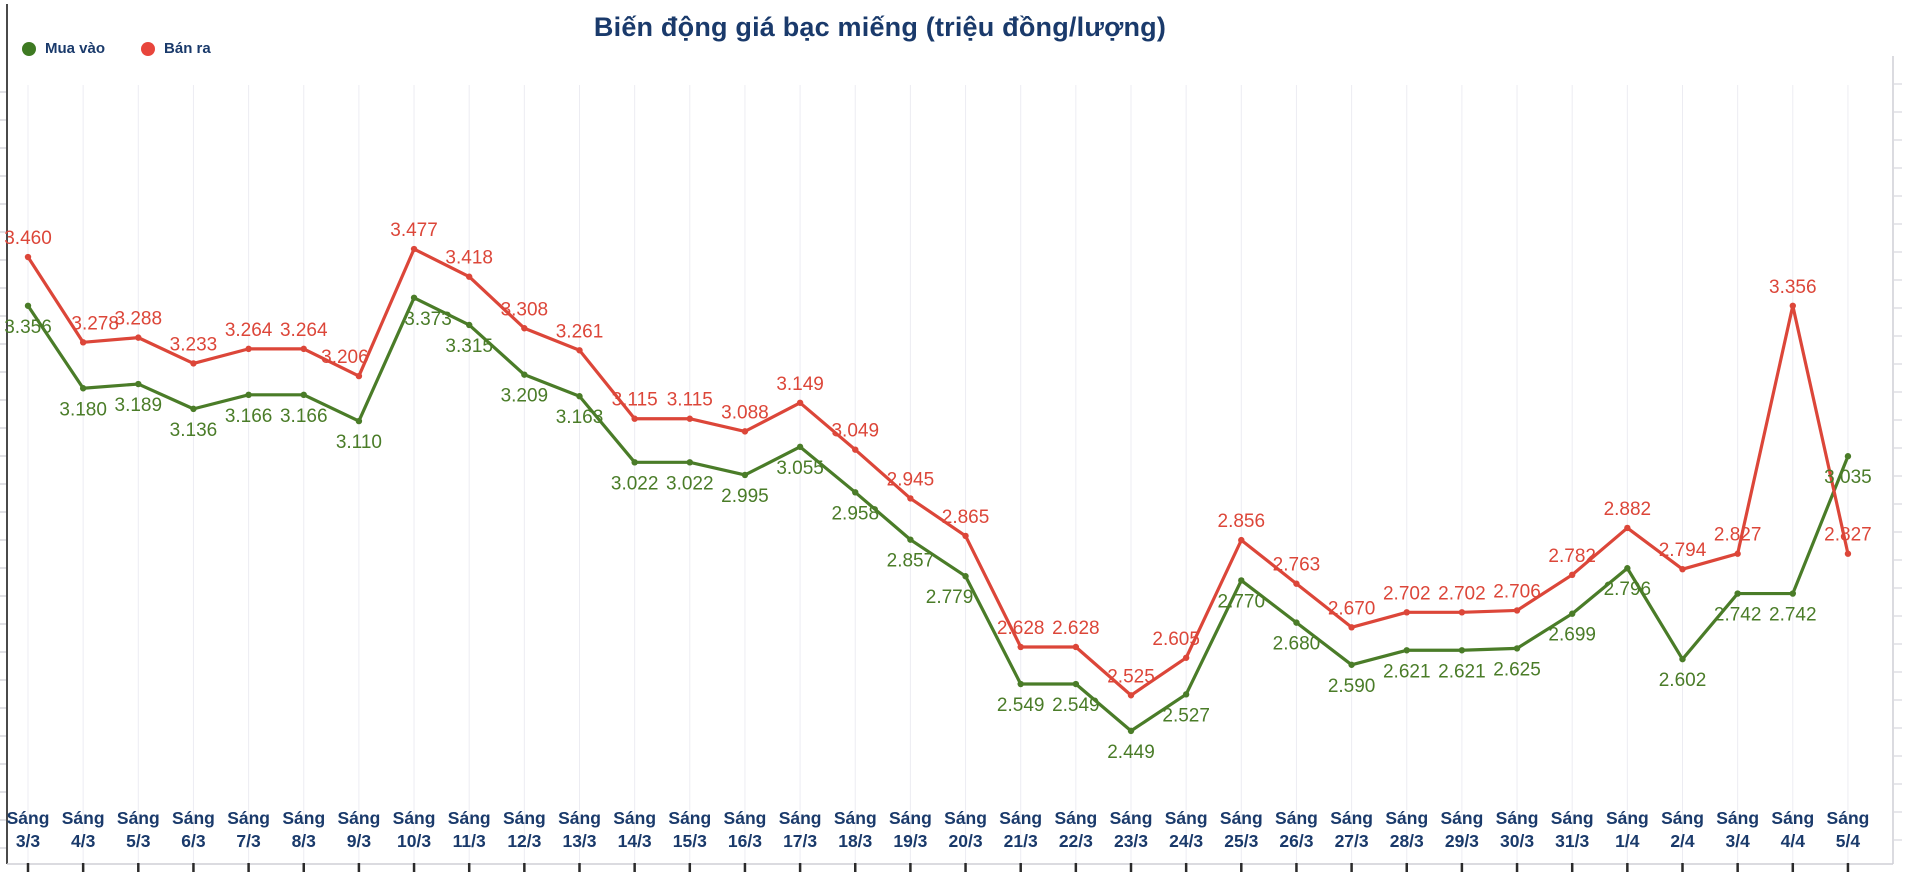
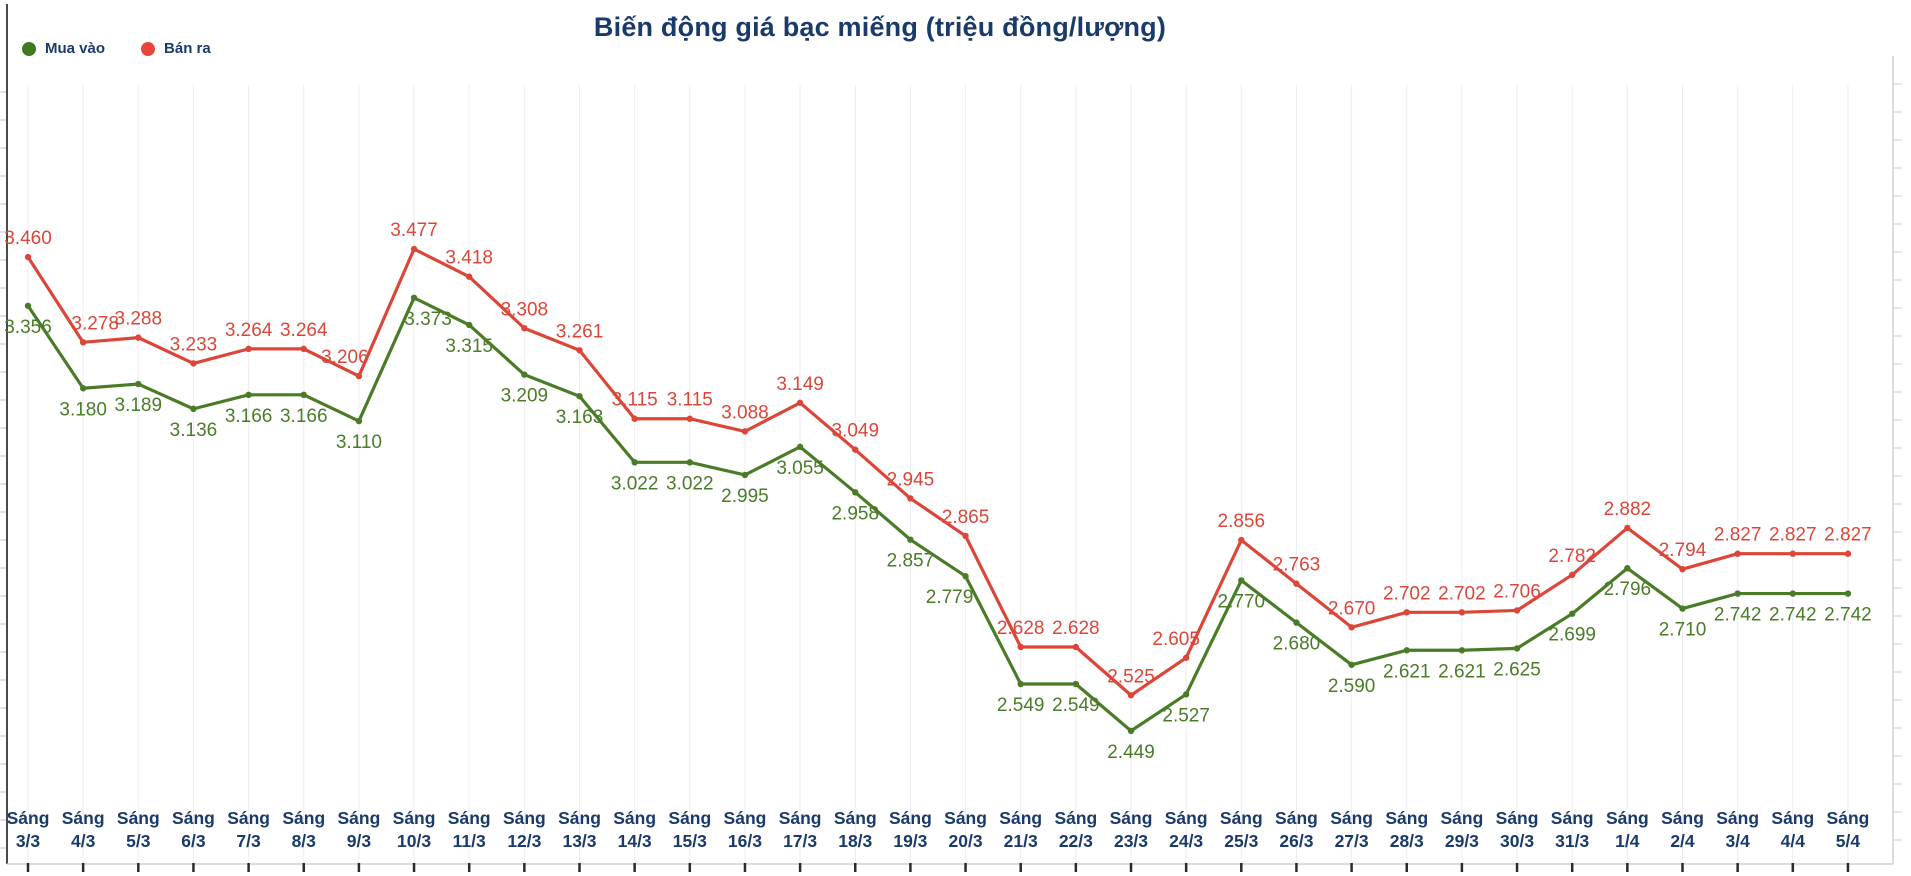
Mua vào/2/4: 2.602 -> 2.710
Bán ra/4/4: 3.356 -> 2.827
Mua vào/5/4: 3.035 -> 2.742
